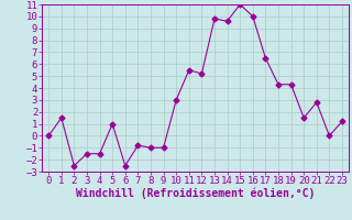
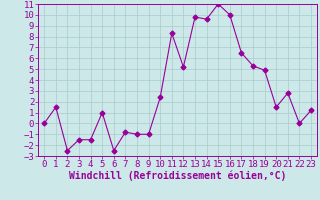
10: 3.0 -> 2.4
11: 5.5 -> 8.3
18: 4.3 -> 5.3
19: 4.3 -> 4.9
